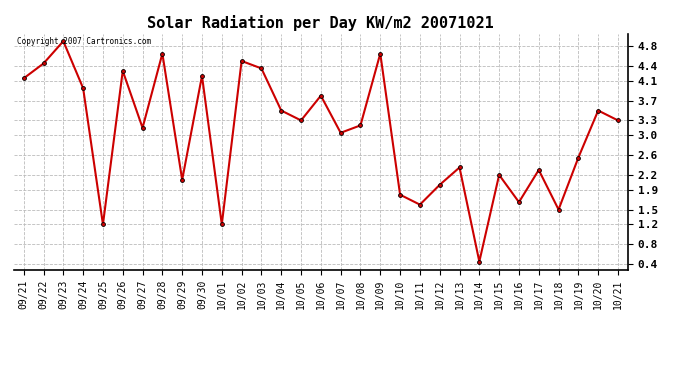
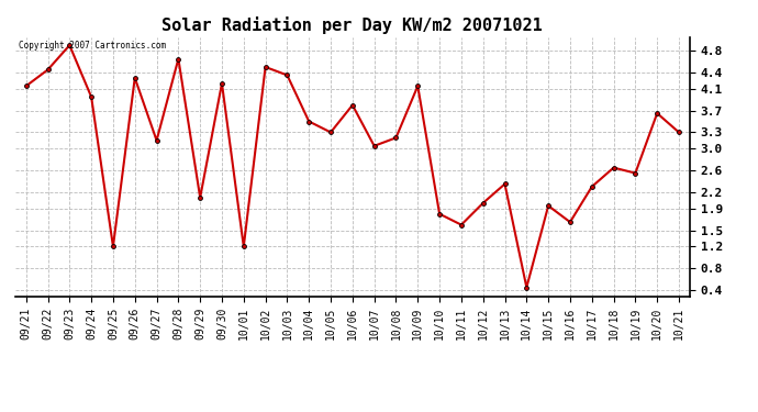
10/09: 4.65 -> 4.15
10/15: 2.20 -> 1.95
10/18: 1.50 -> 2.65
10/20: 3.50 -> 3.65
